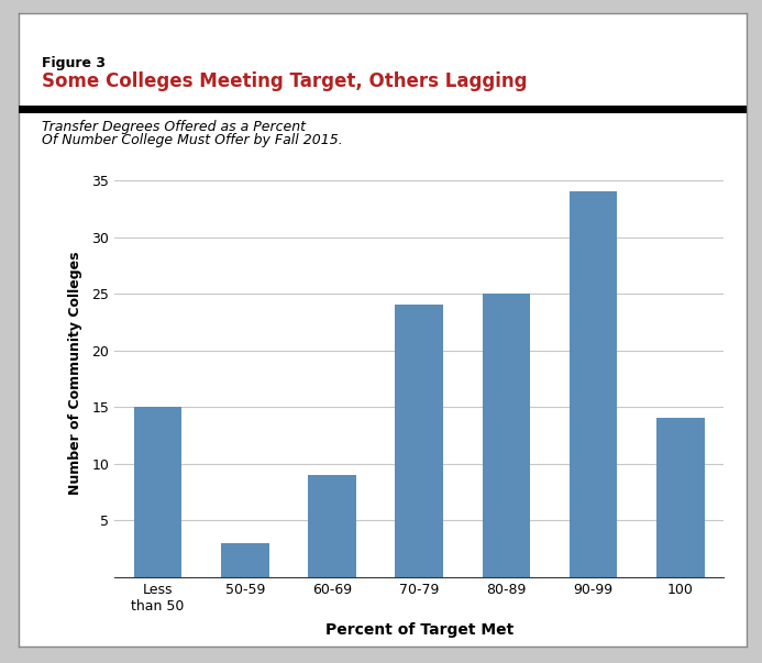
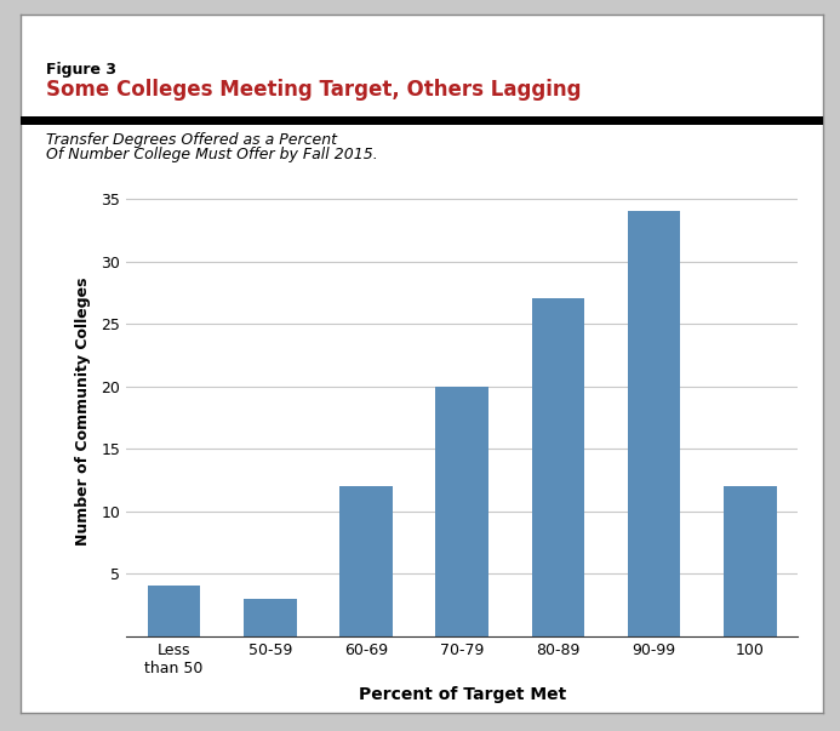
Less than 50: 15 -> 4
60-69: 9 -> 12
70-79: 24 -> 20
80-89: 25 -> 27
100: 14 -> 12
